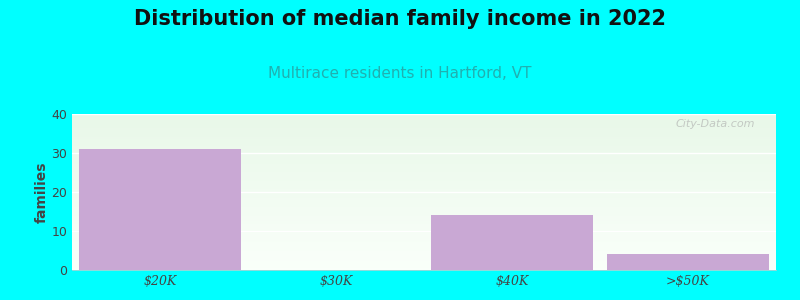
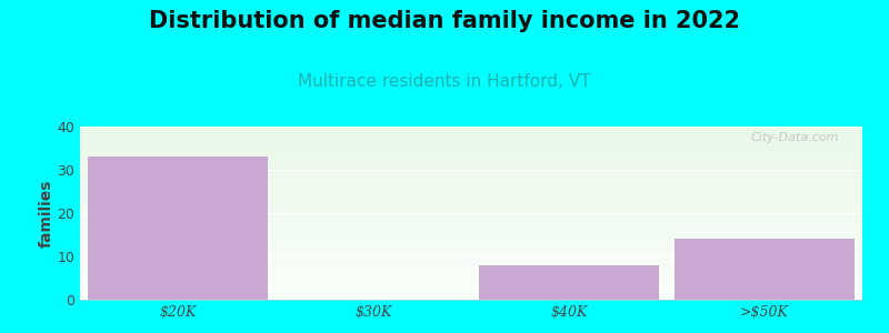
$20K: 31 -> 33
$40K: 14 -> 8
>$50K: 4 -> 14
